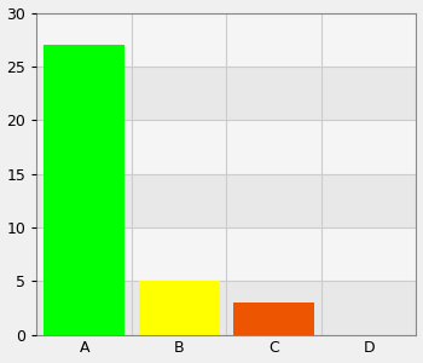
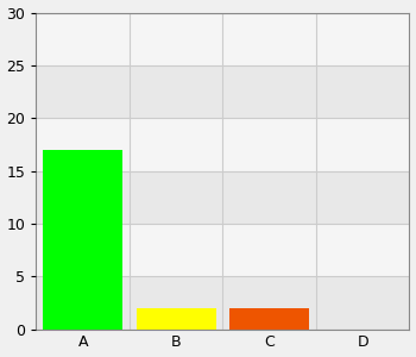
A: 27 -> 17
B: 5 -> 2
C: 3 -> 2
